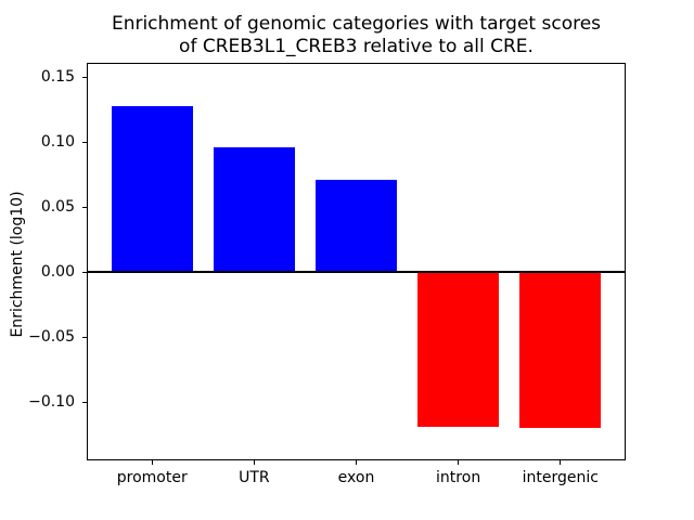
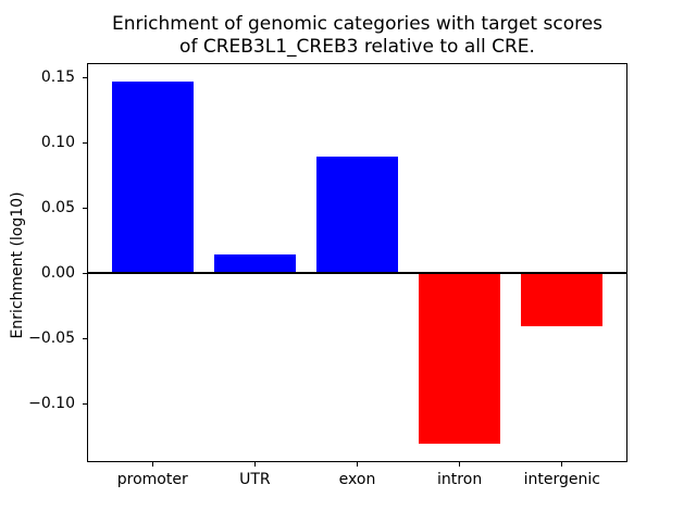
promoter: 0.128 -> 0.147
UTR: 0.096 -> 0.014
exon: 0.071 -> 0.089
intron: -0.119 -> -0.131
intergenic: -0.120 -> -0.041
